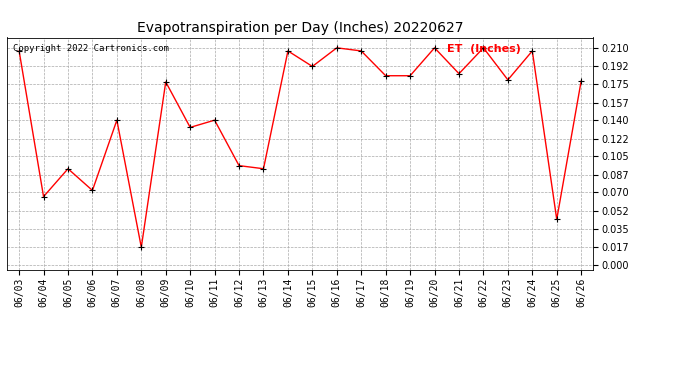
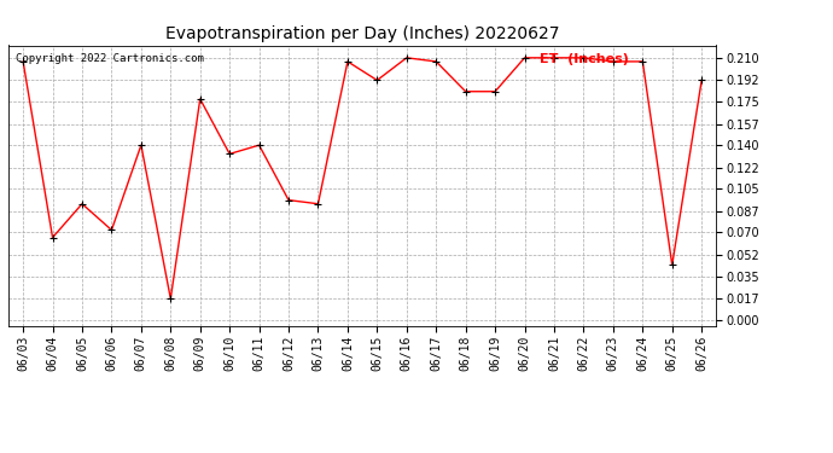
06/21: 0.185 -> 0.210
06/23: 0.179 -> 0.207
06/26: 0.178 -> 0.192
